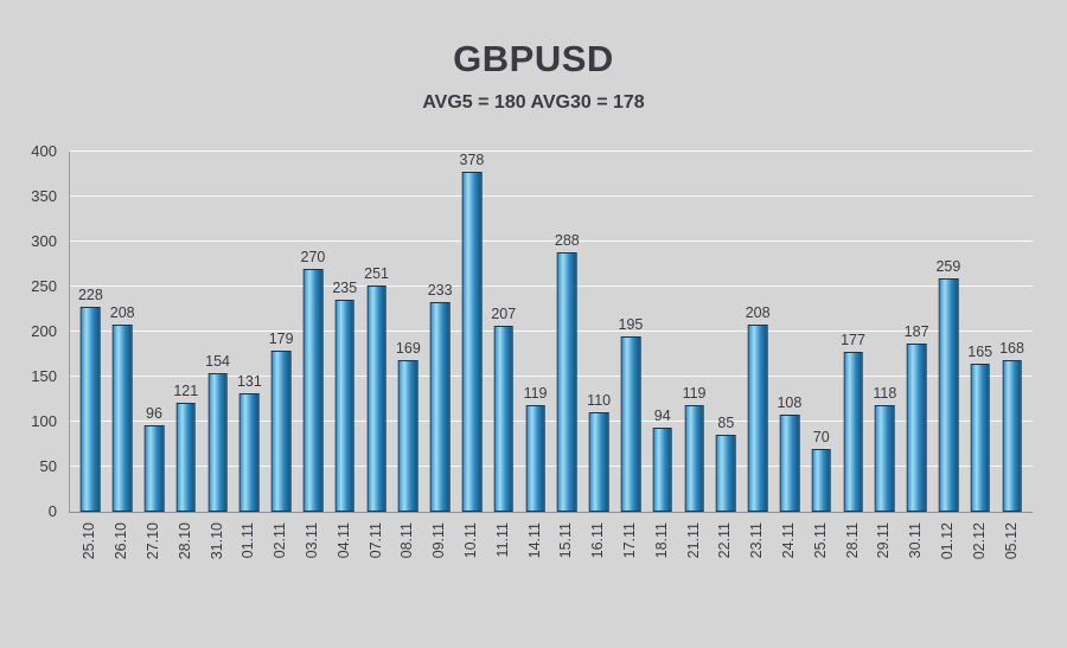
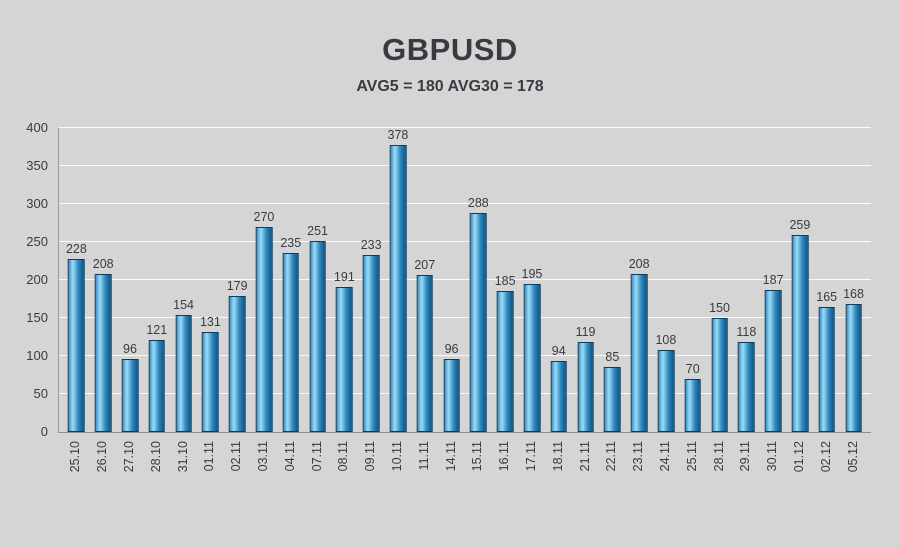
08.11: 169 -> 191
14.11: 119 -> 96
16.11: 110 -> 185
28.11: 177 -> 150
